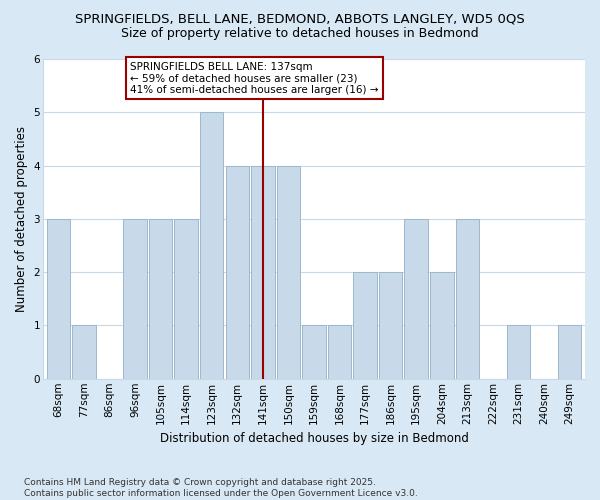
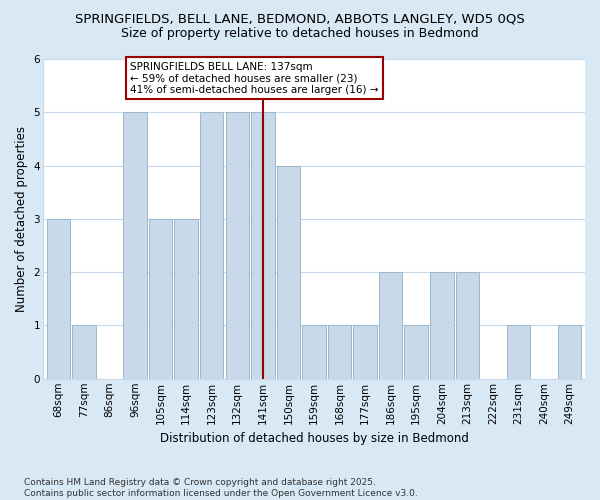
96sqm: 3 -> 5
132sqm: 4 -> 5
141sqm: 4 -> 5
177sqm: 2 -> 1
195sqm: 3 -> 1
213sqm: 3 -> 2
